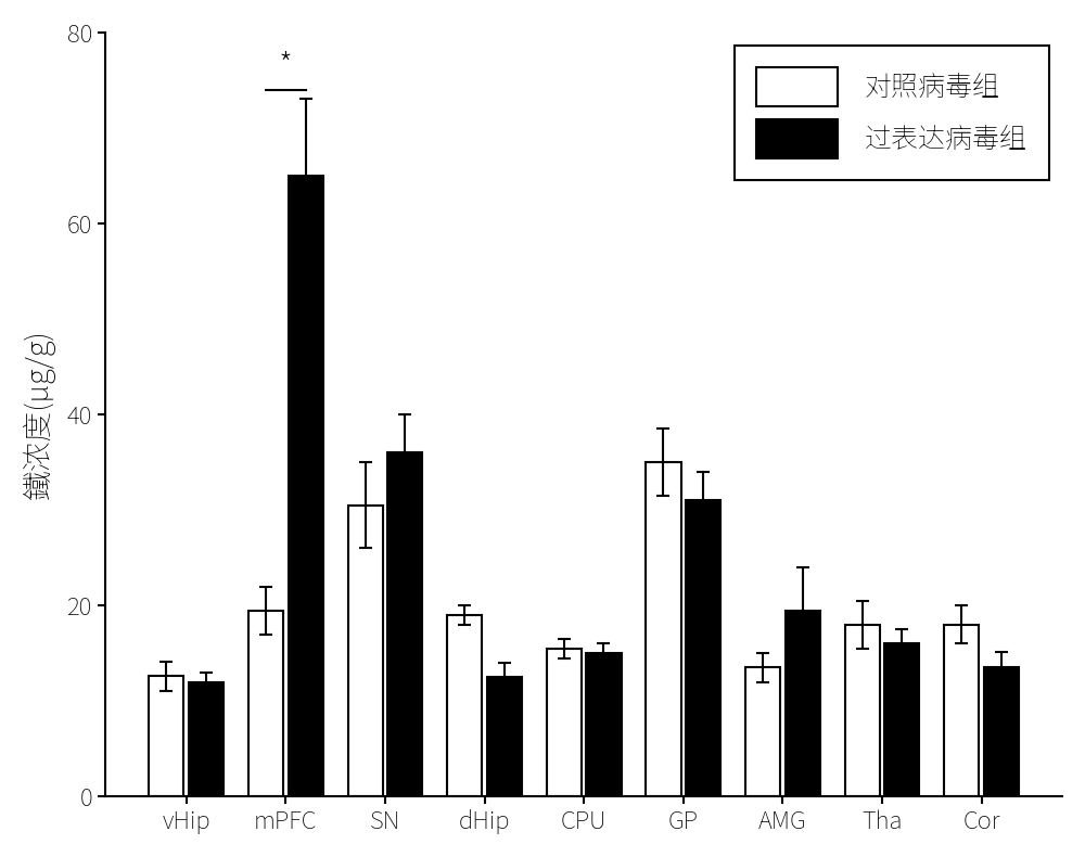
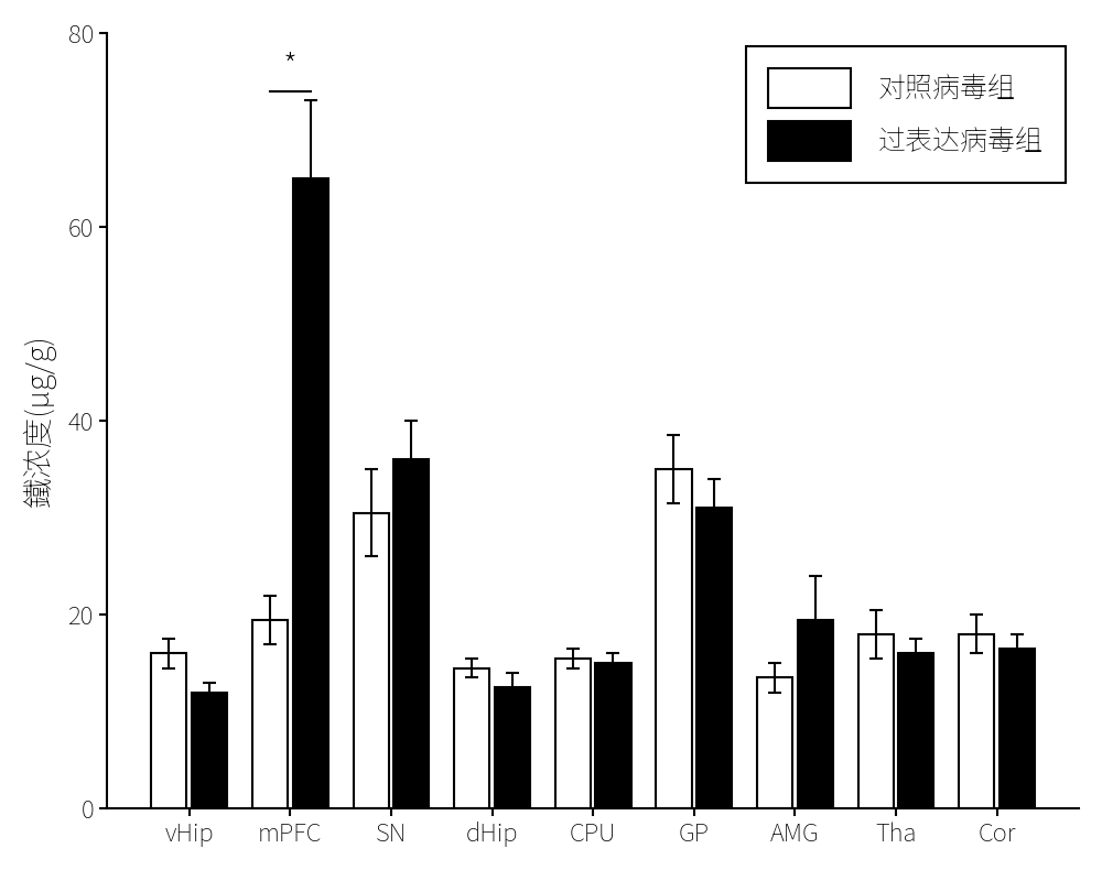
对照病毒组/vHip: 12.6 -> 16.0
对照病毒组/dHip: 19.0 -> 14.5
过表达病毒组/Cor: 13.6 -> 16.5
